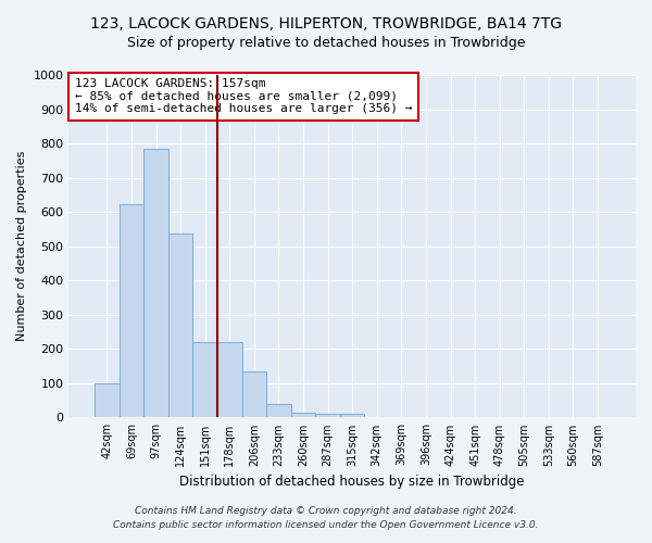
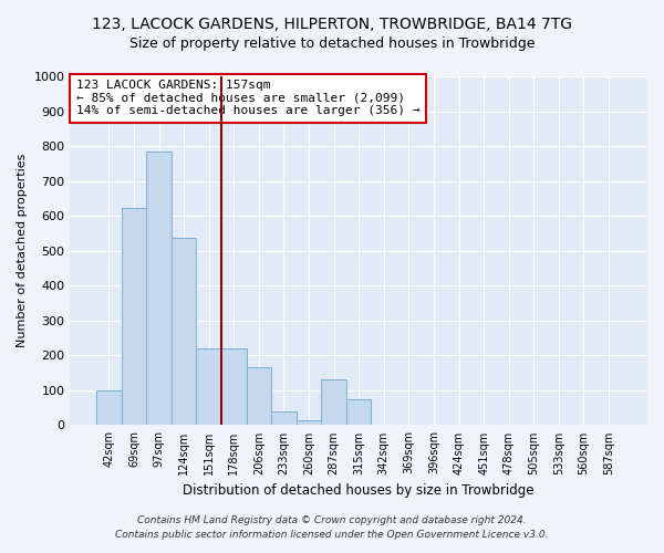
206sqm: 133 -> 165
287sqm: 10 -> 130
315sqm: 10 -> 75
